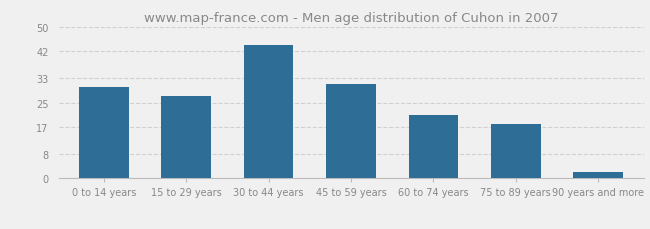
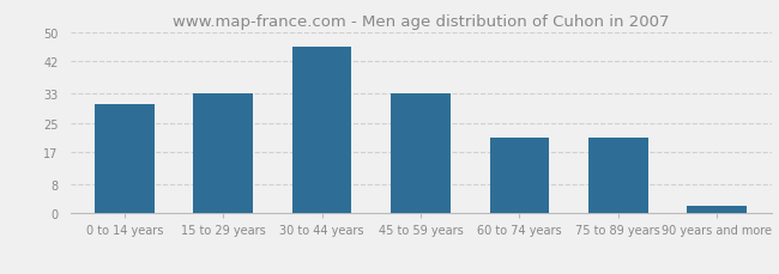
15 to 29 years: 27 -> 33
30 to 44 years: 44 -> 46
45 to 59 years: 31 -> 33
75 to 89 years: 18 -> 21
